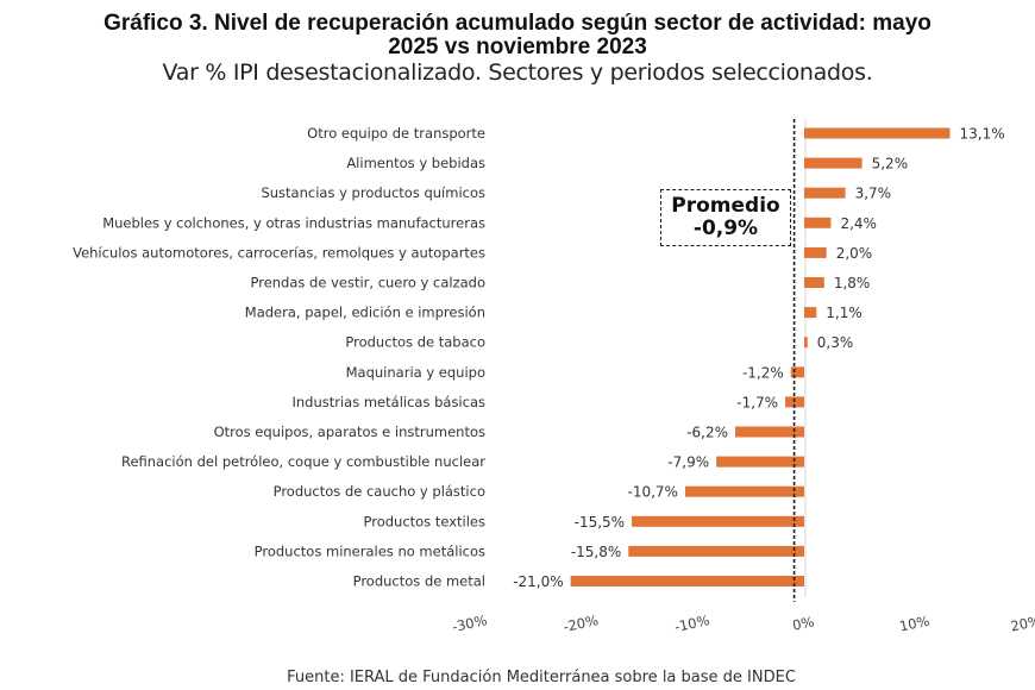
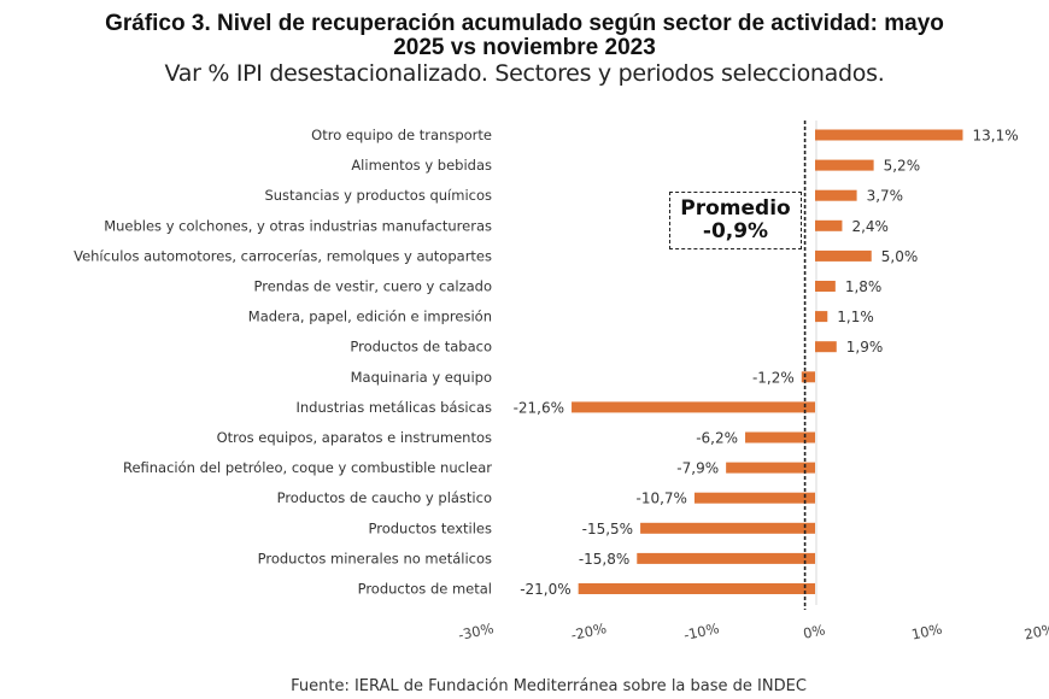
Vehículos automotores, carrocerías, remolques y autopartes: 2,0% -> 5,0%
Productos de tabaco: 0,3% -> 1,9%
Industrias metálicas básicas: -1,7% -> -21,6%
